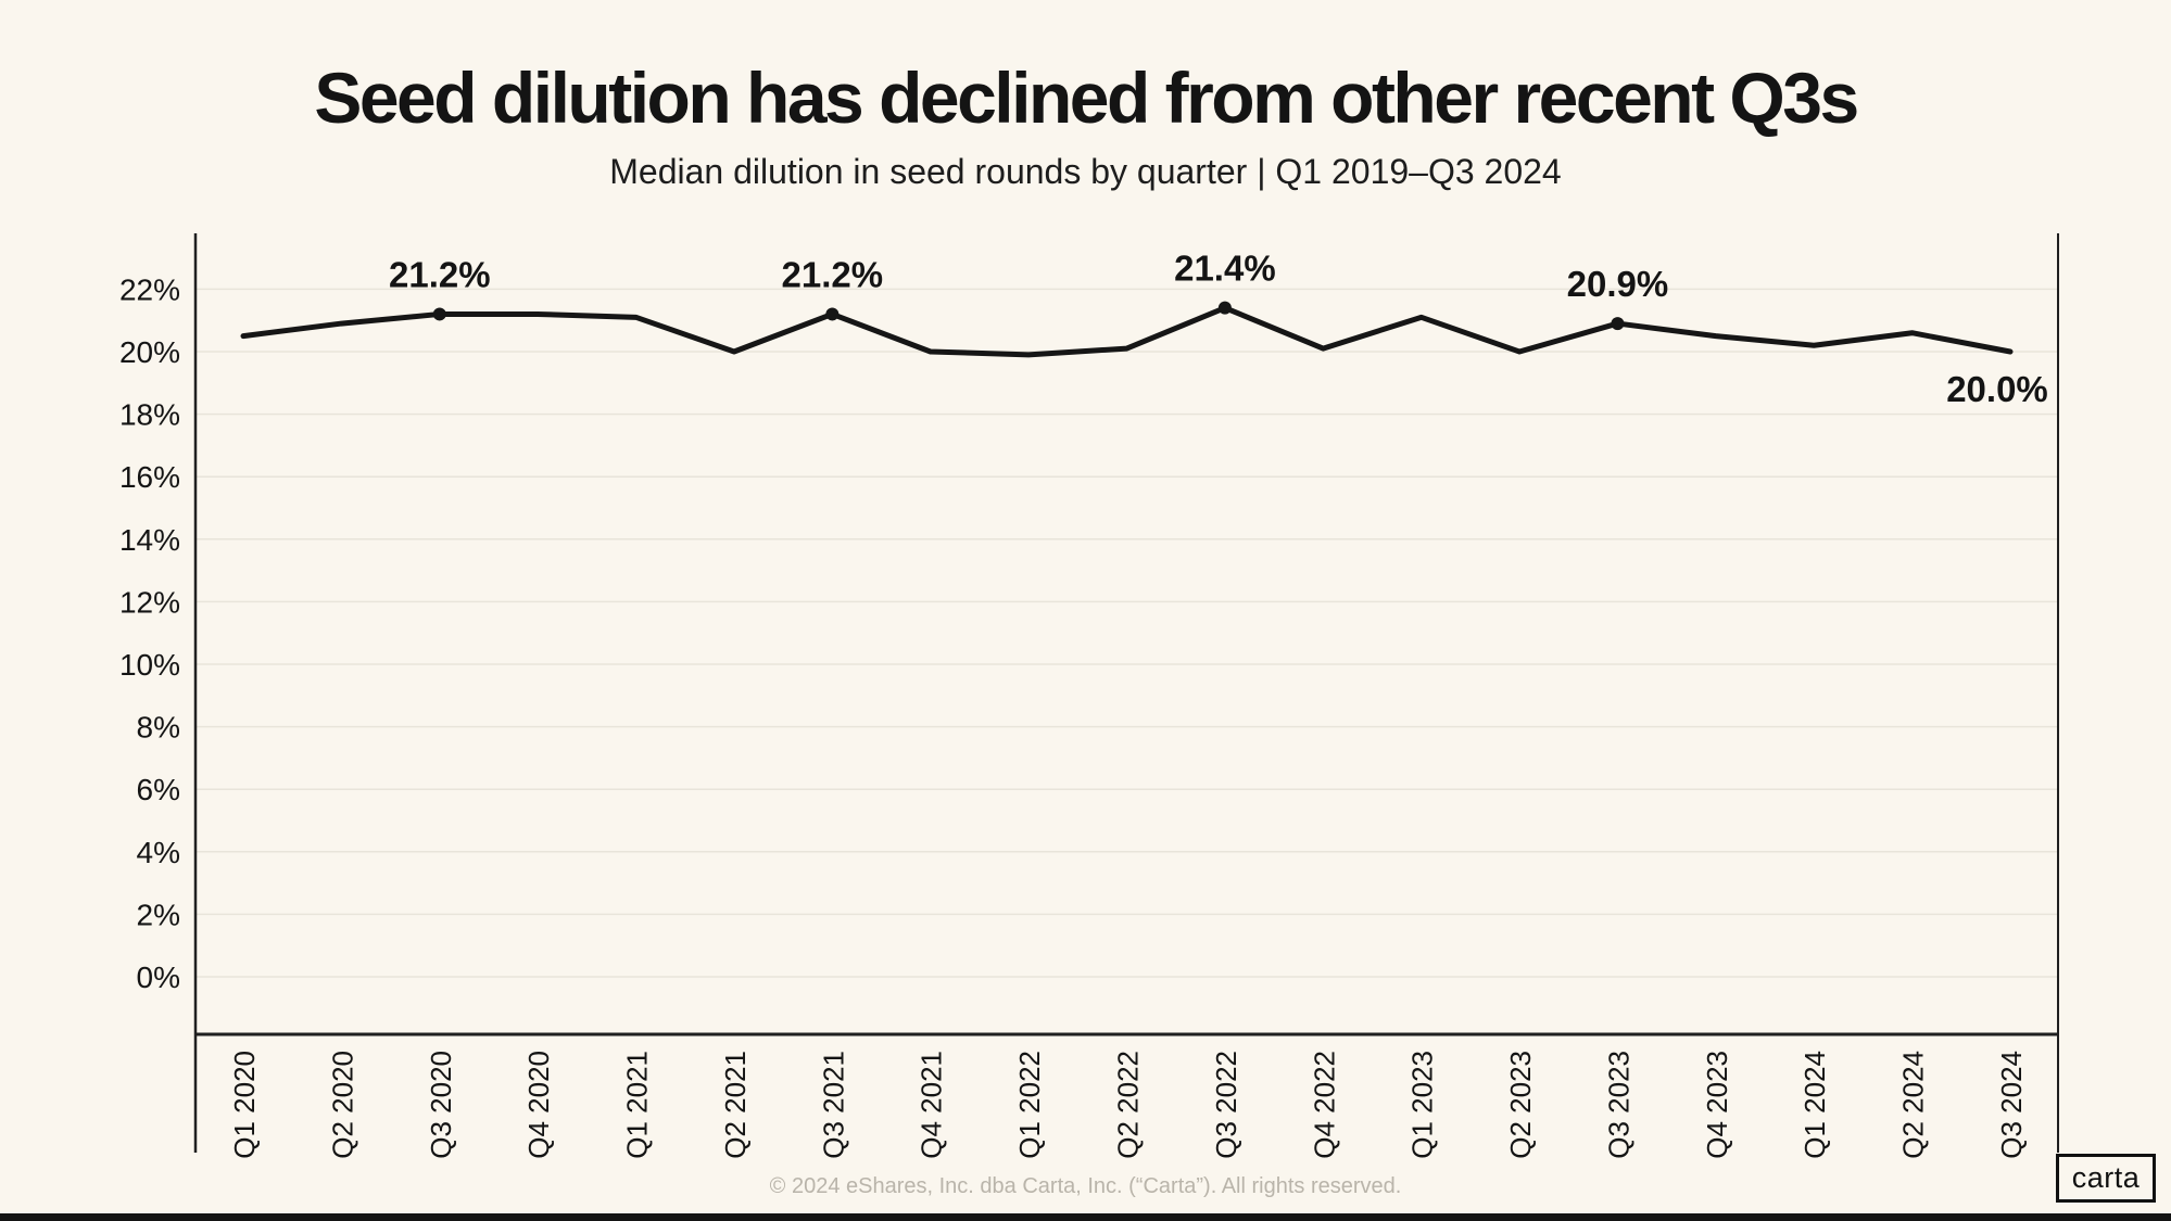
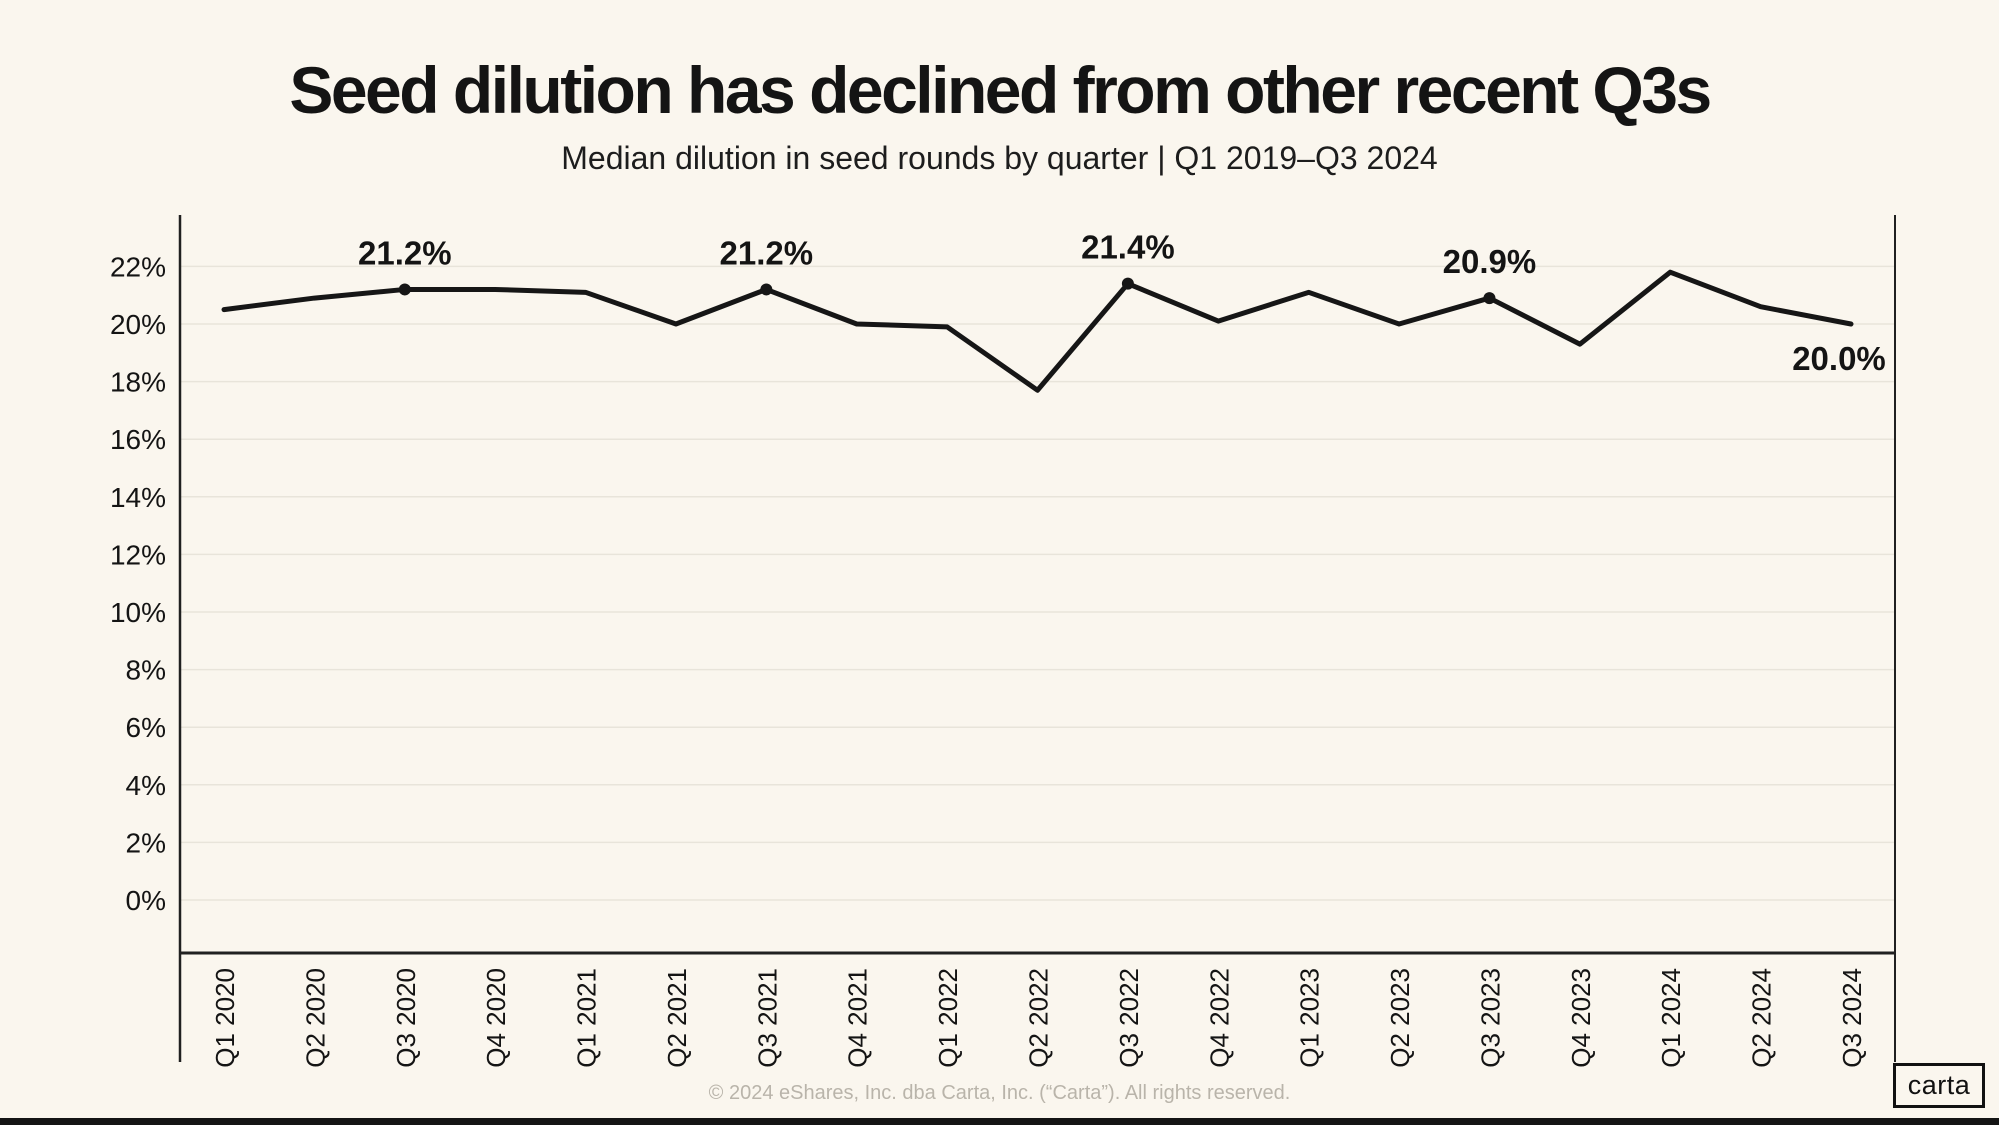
Q2 2022: 20.1% -> 17.7%
Q4 2023: 20.5% -> 19.3%
Q1 2024: 20.2% -> 21.8%
